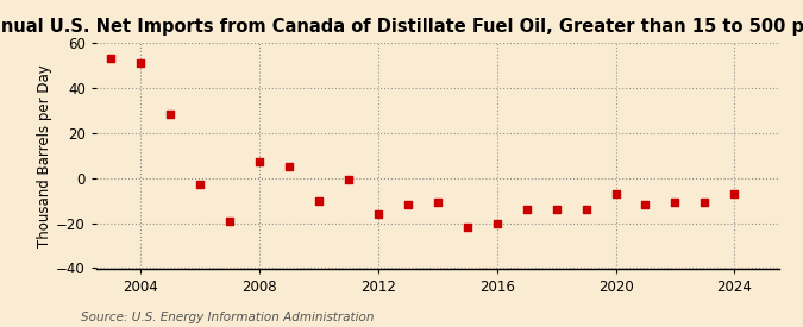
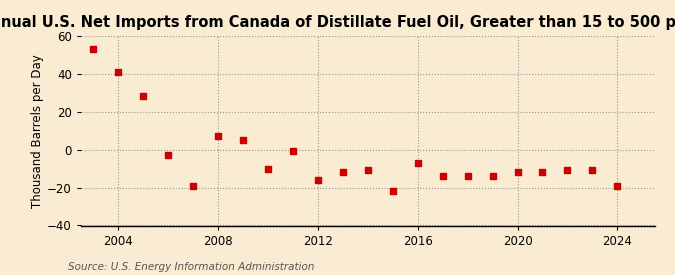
2004: 51 -> 41
2016: -20 -> -7
2020: -7 -> -12
2024: -7 -> -19
